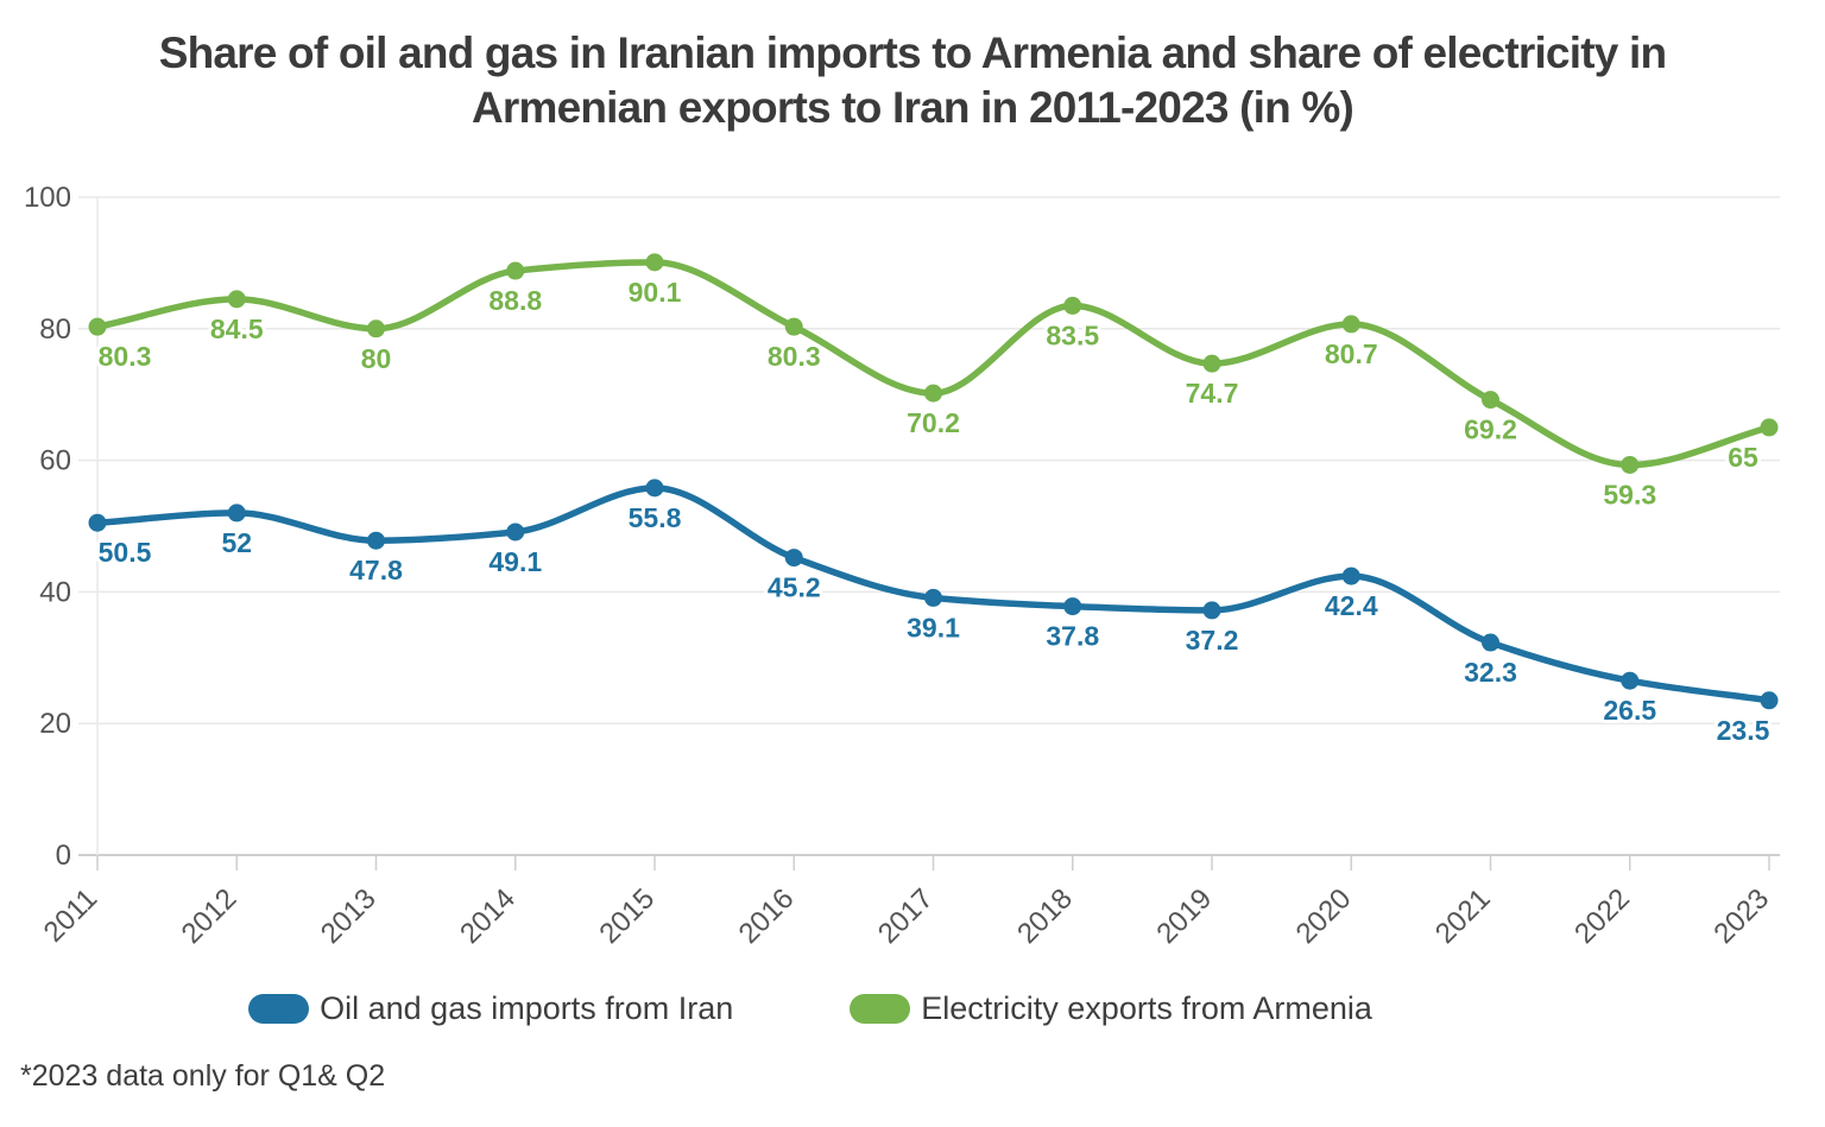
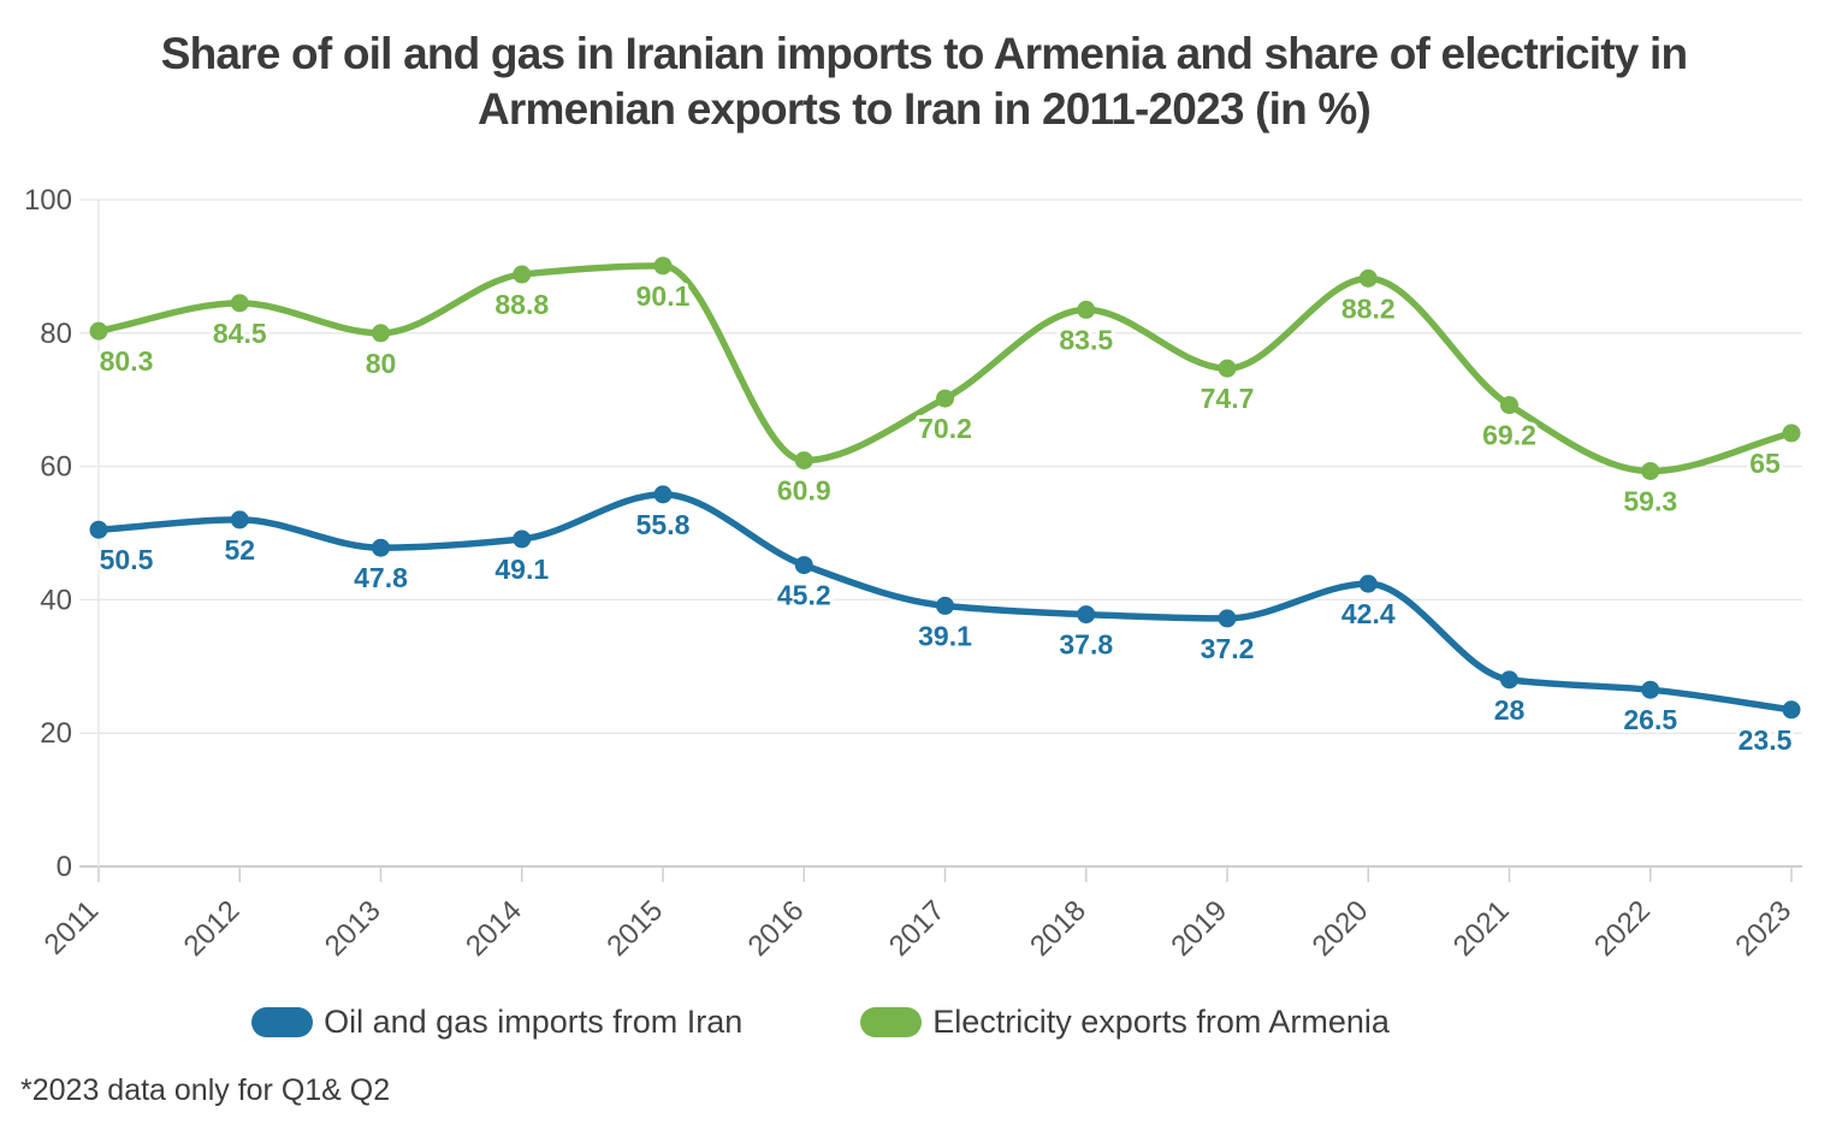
Electricity exports from Armenia/2016: 80.3 -> 60.9
Electricity exports from Armenia/2020: 80.7 -> 88.2
Oil and gas imports from Iran/2021: 32.3 -> 28
